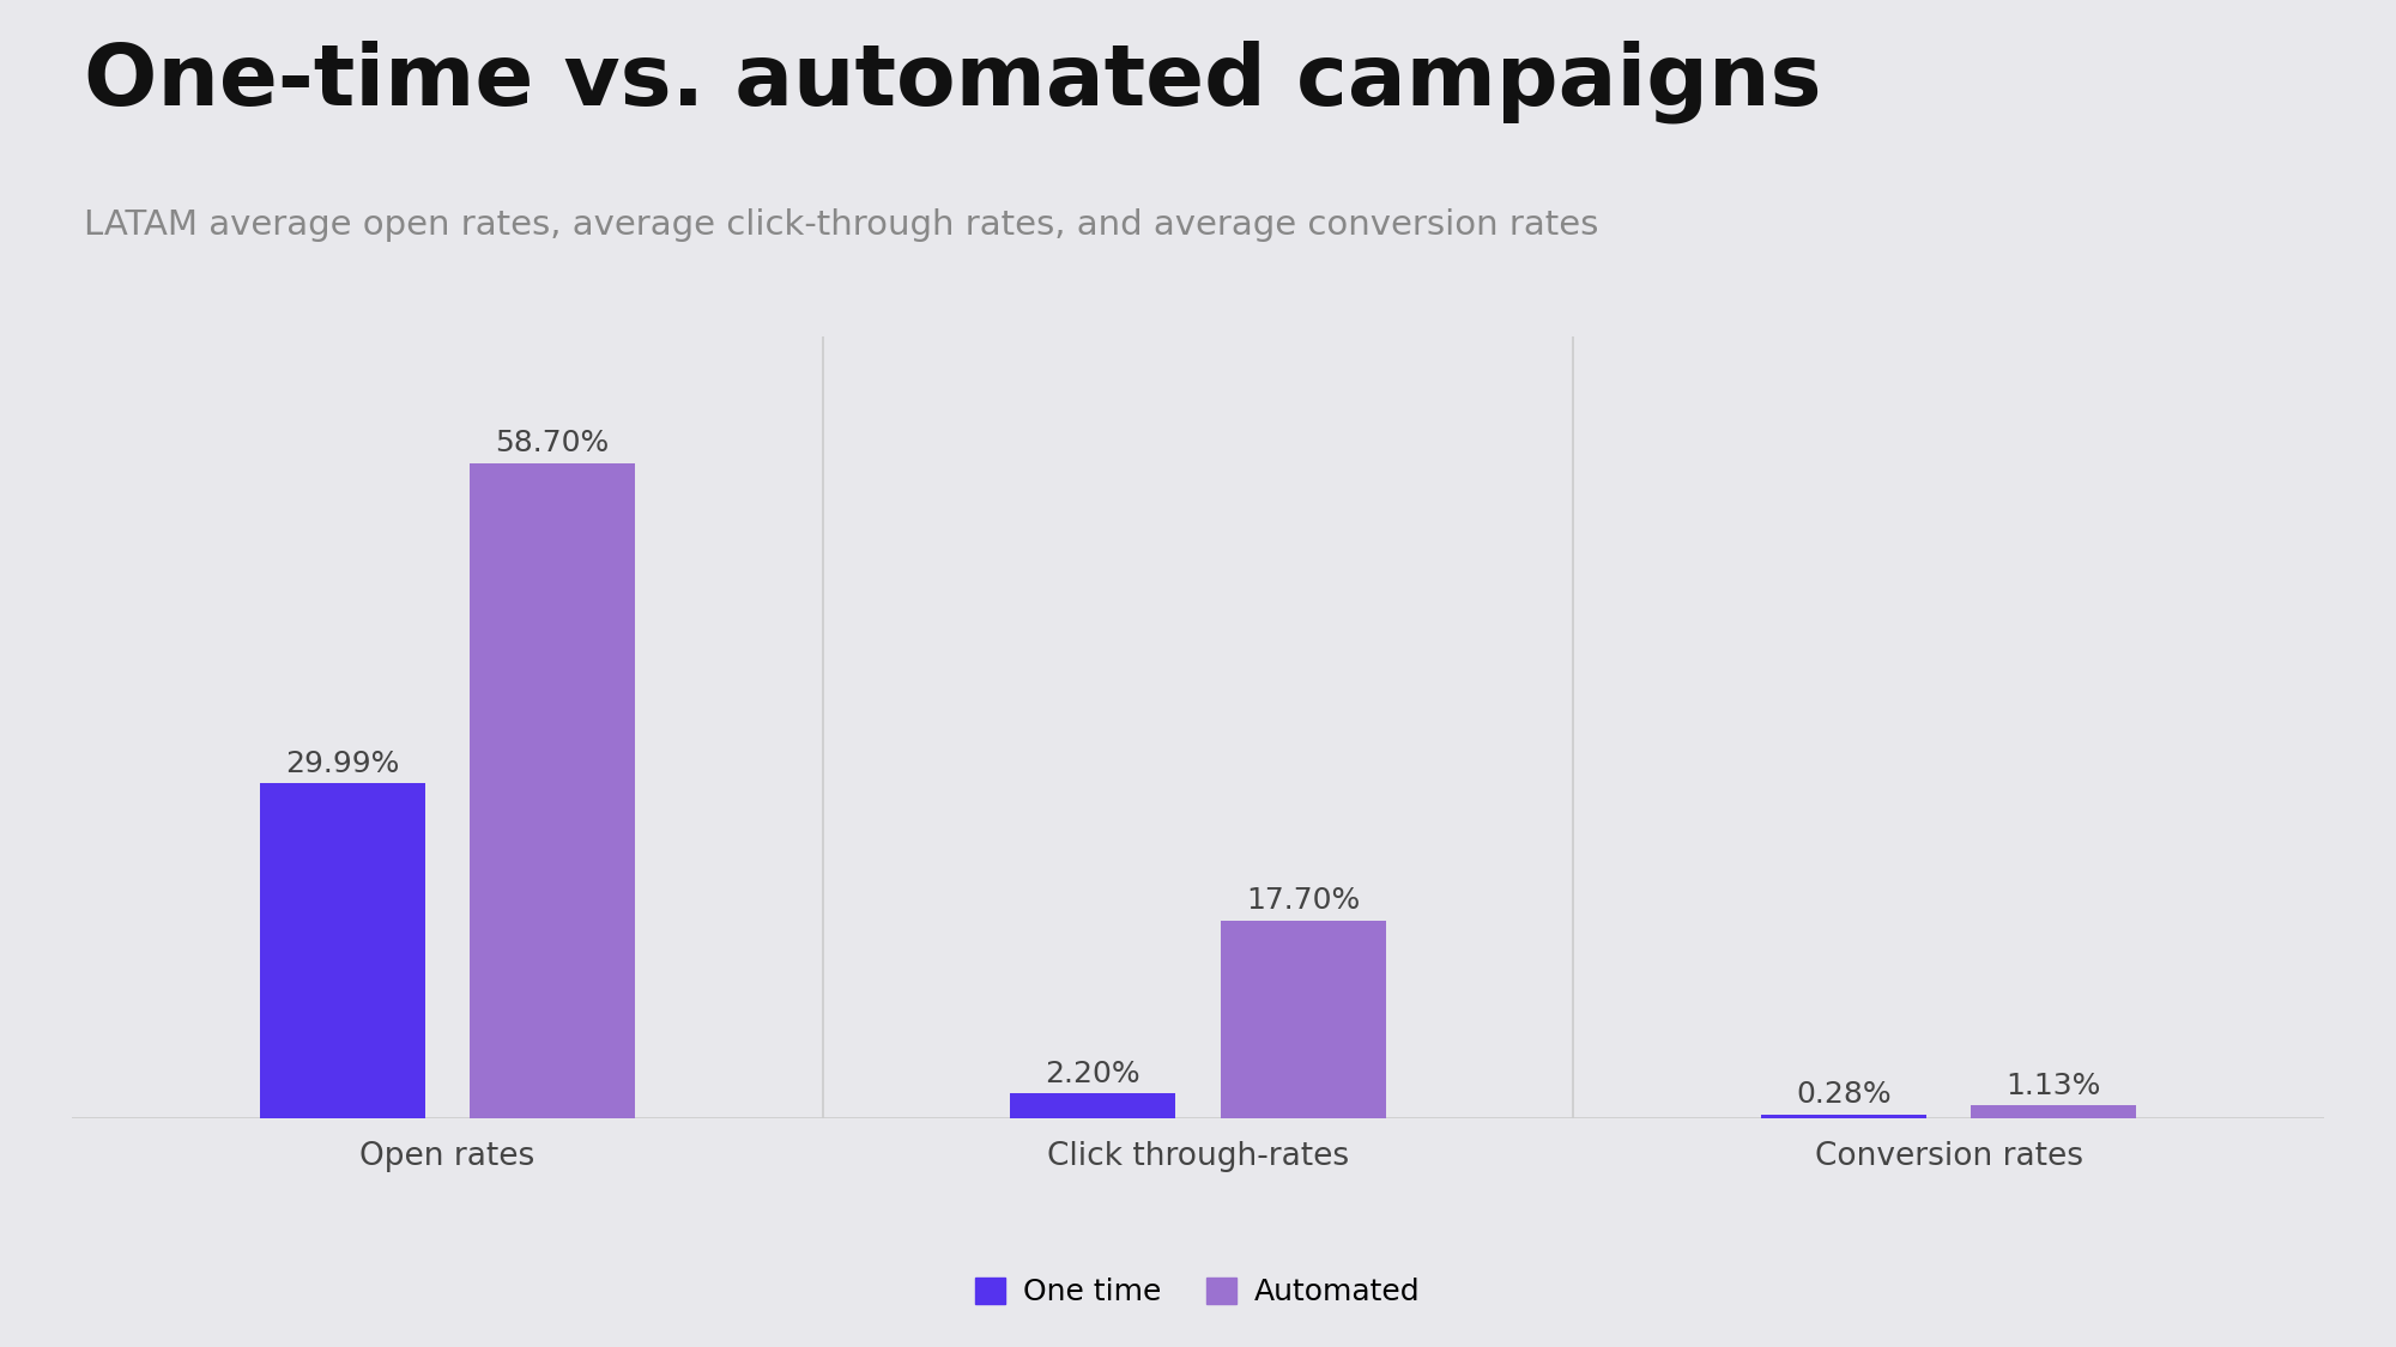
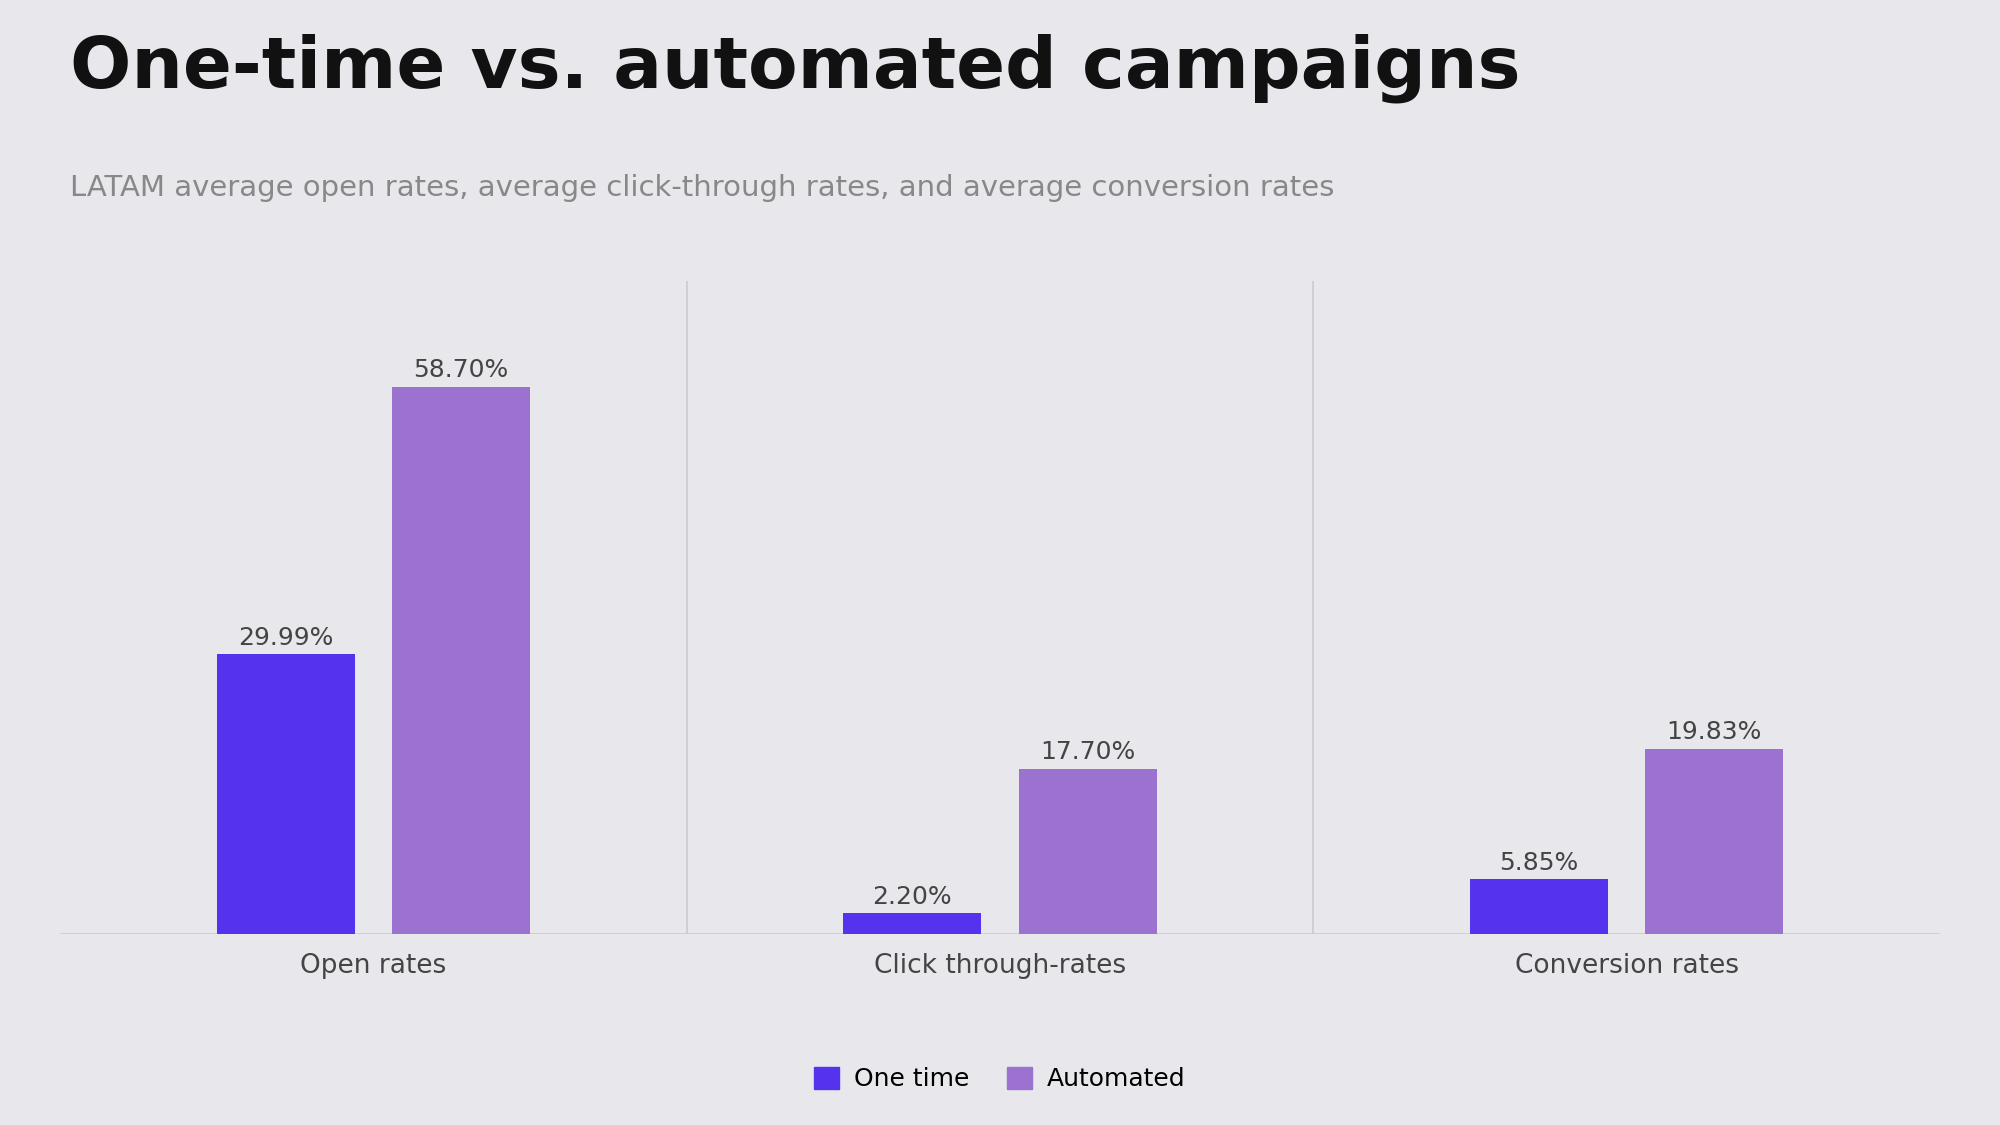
One time/Conversion rates: 0.28% -> 5.85%
Automated/Conversion rates: 1.13% -> 19.83%
